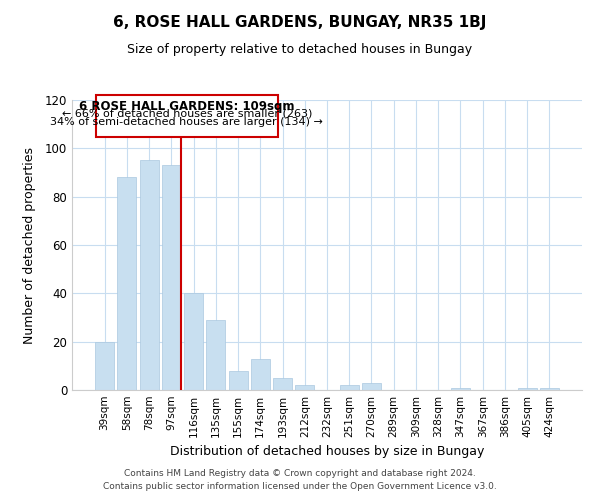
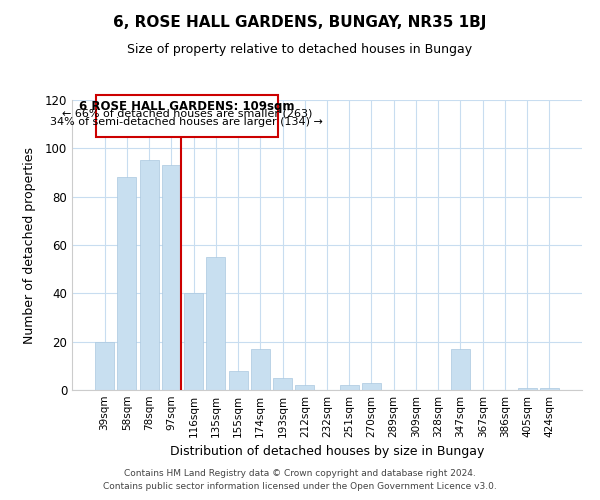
135sqm: 29 -> 55
174sqm: 13 -> 17
347sqm: 1 -> 17
